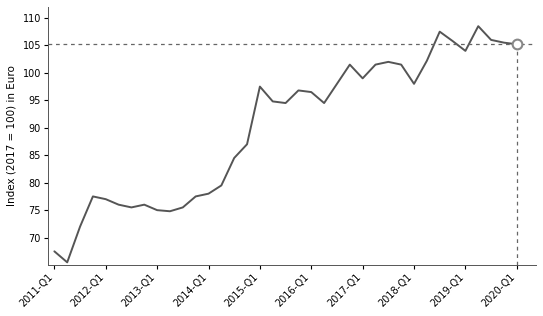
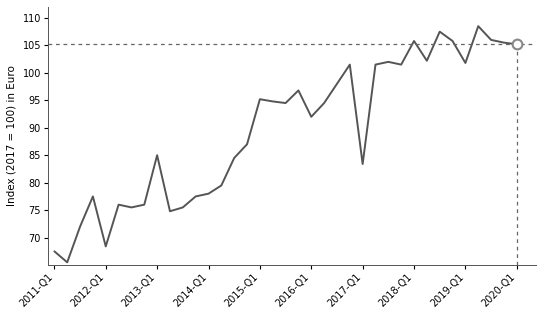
2012-Q1: 77.0 -> 68.4
2013-Q1: 75.0 -> 85.0
2015-Q1: 97.5 -> 95.2
2016-Q1: 96.5 -> 92.0
2017-Q1: 99.0 -> 83.4
2018-Q1: 98.0 -> 105.8
2019-Q1: 104.0 -> 101.8
